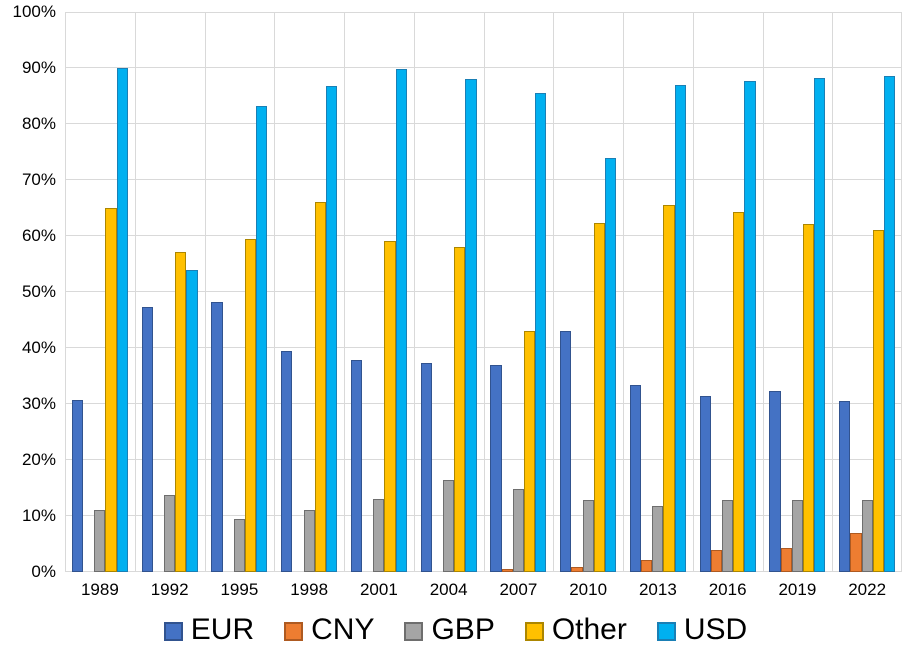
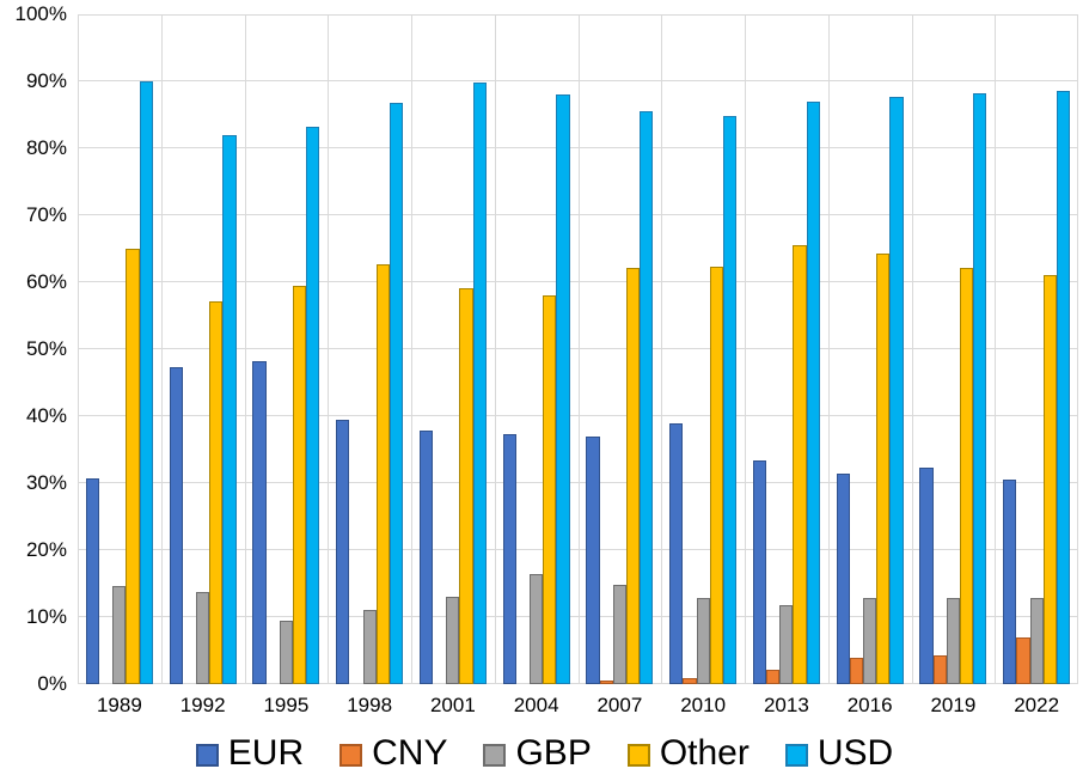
GBP/1989: 11% -> 15%
USD/1992: 54% -> 82%
Other/1998: 66% -> 63%
Other/2007: 43% -> 62%
EUR/2010: 43% -> 39%
USD/2010: 74% -> 85%
